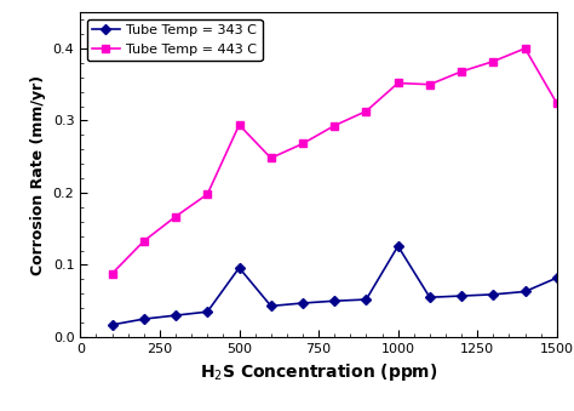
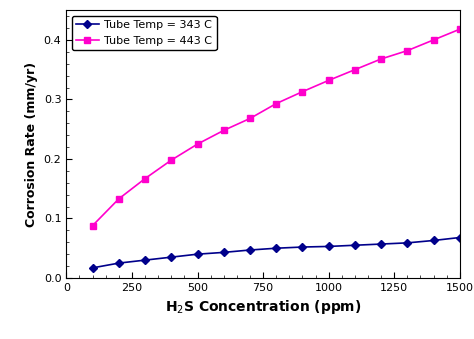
Tube Temp = 343 C/500: 0.096 -> 0.040
Tube Temp = 443 C/500: 0.294 -> 0.225
Tube Temp = 343 C/1000: 0.126 -> 0.053
Tube Temp = 443 C/1000: 0.352 -> 0.332
Tube Temp = 343 C/1500: 0.082 -> 0.068
Tube Temp = 443 C/1500: 0.324 -> 0.418
